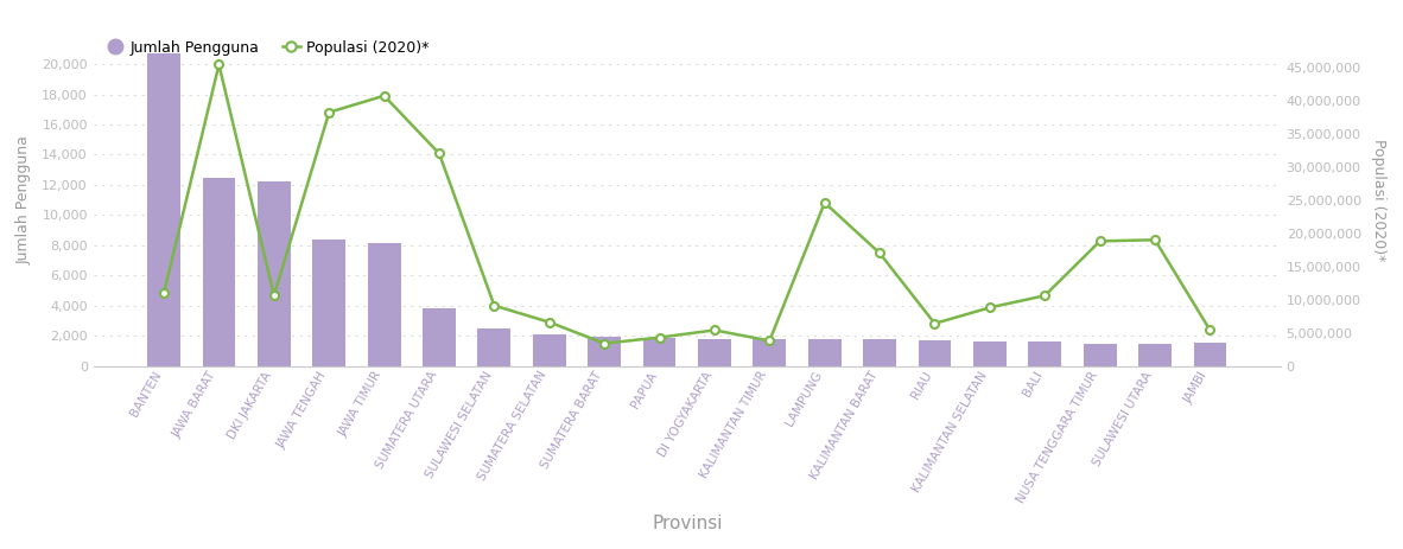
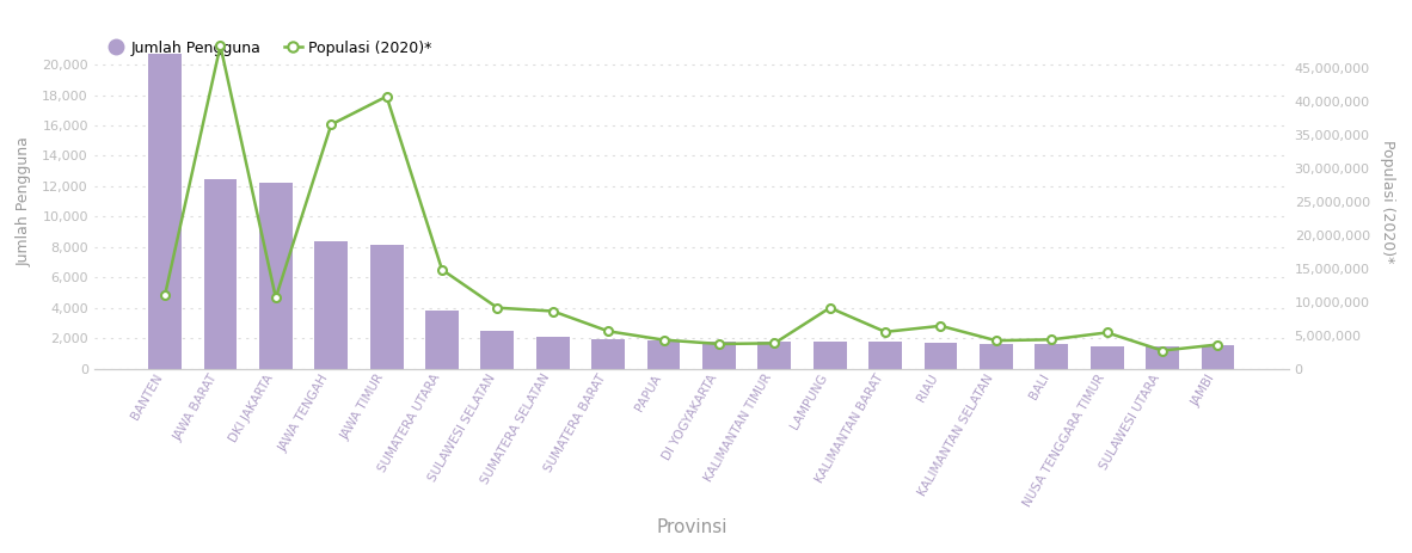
Populasi (2020)*/JAWA BARAT: 45,400,000 -> 48,300,000
Populasi (2020)*/JAWA TENGAH: 38,200,000 -> 36,500,000
Populasi (2020)*/SUMATERA UTARA: 32,000,000 -> 14,800,000
Populasi (2020)*/SUMATERA SELATAN: 6,600,000 -> 8,600,000
Populasi (2020)*/SUMATERA BARAT: 3,400,000 -> 5,600,000
Populasi (2020)*/DI YOGYAKARTA: 5,400,000 -> 3,700,000
Populasi (2020)*/LAMPUNG: 24,600,000 -> 9,100,000
Populasi (2020)*/KALIMANTAN BARAT: 17,000,000 -> 5,500,000
Populasi (2020)*/KALIMANTAN SELATAN: 8,800,000 -> 4,200,000
Populasi (2020)*/BALI: 10,600,000 -> 4,400,000
Populasi (2020)*/NUSA TENGGARA TIMUR: 18,800,000 -> 5,400,000
Populasi (2020)*/SULAWESI UTARA: 19,000,000 -> 2,700,000
Populasi (2020)*/JAMBI: 5,400,000 -> 3,600,000
